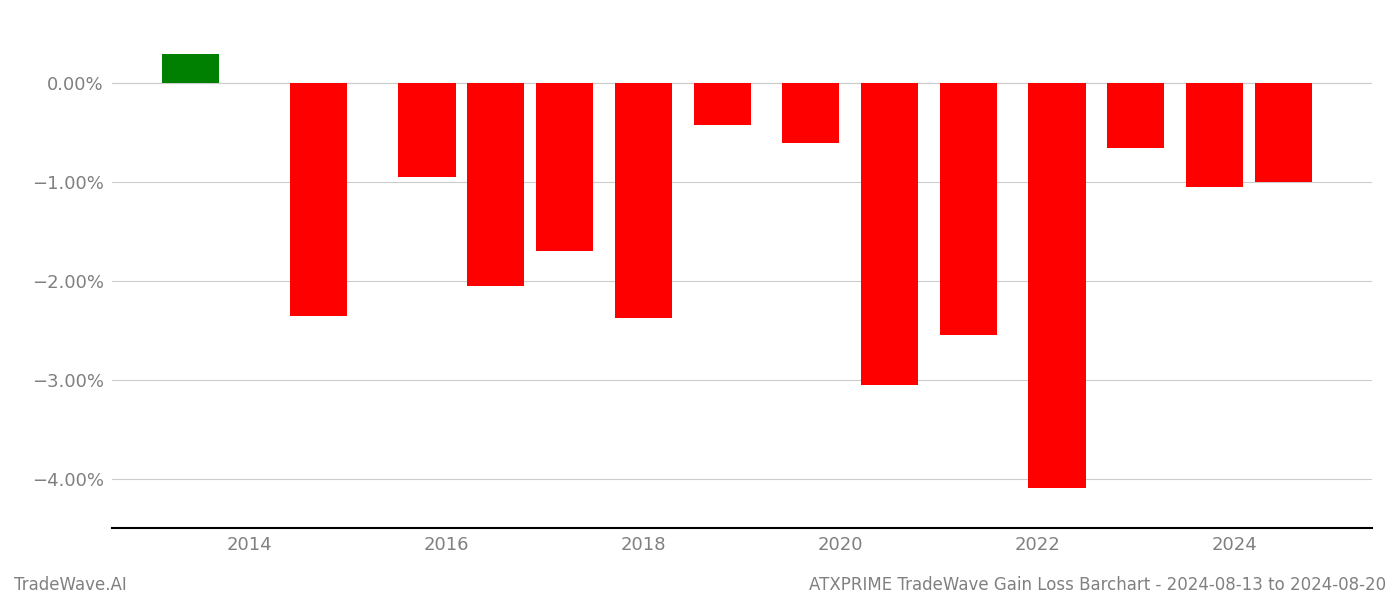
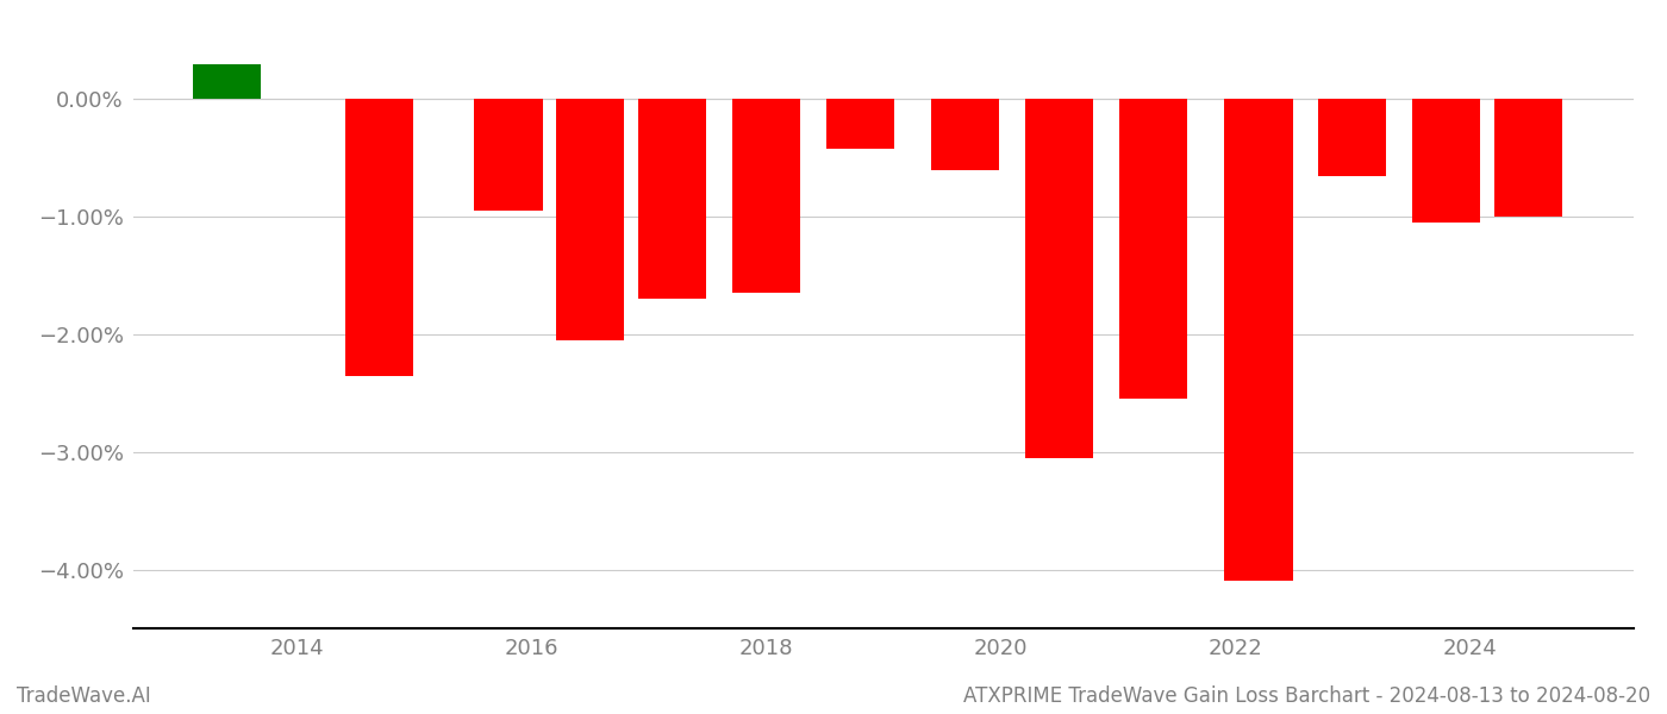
2018: -2.38% -> -1.65%
